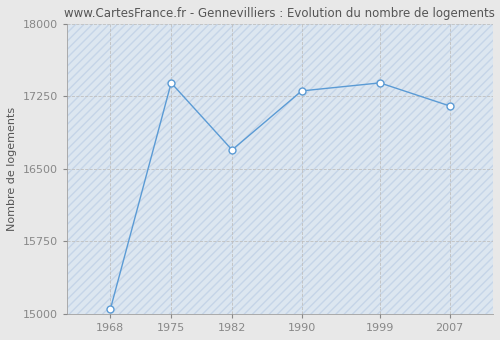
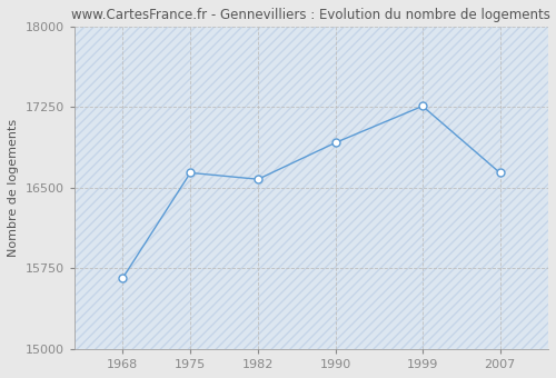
1968: 15050 -> 15660
1975: 17390 -> 16640
1982: 16700 -> 16580
1990: 17310 -> 16920
1999: 17390 -> 17260
2007: 17150 -> 16640
